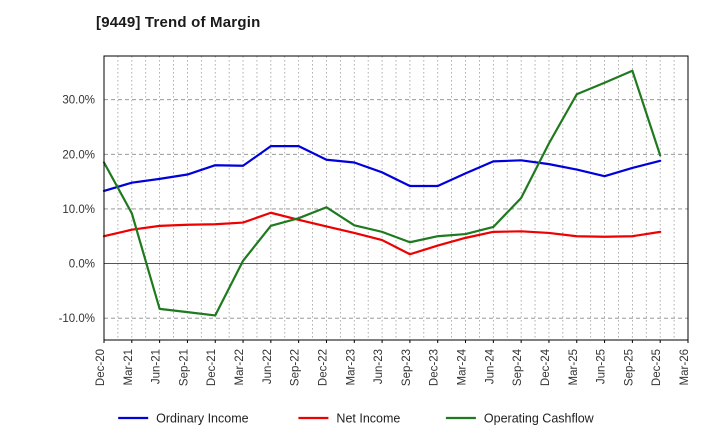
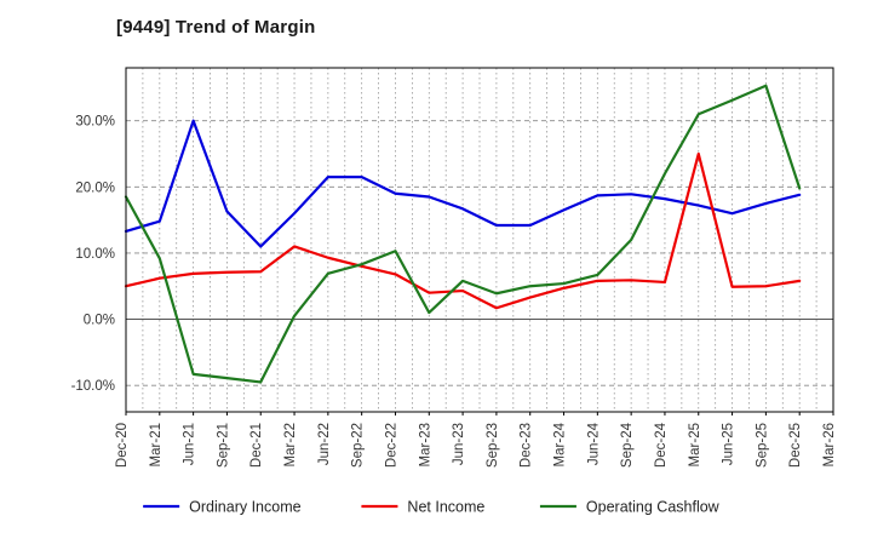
Ordinary Income/Jun-21: 16% -> 30%
Ordinary Income/Dec-21: 18% -> 11%
Ordinary Income/Mar-22: 18% -> 16%
Net Income/Mar-22: 8% -> 11%
Net Income/Mar-23: 6% -> 4%
Operating Cashflow/Mar-23: 7% -> 1%
Net Income/Mar-25: 5% -> 25%
